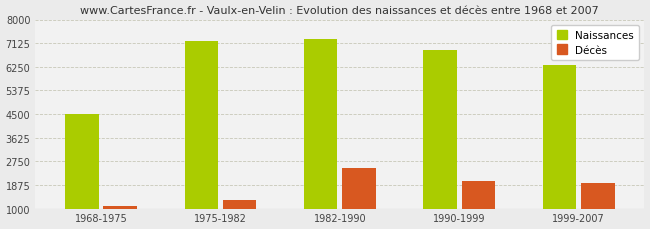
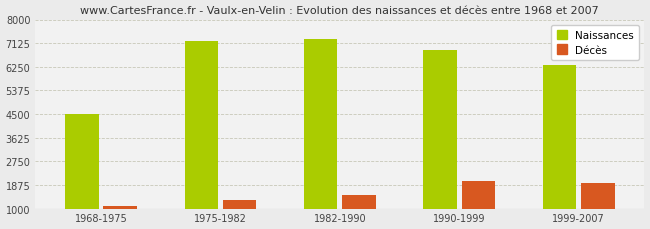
Décès/1982-1990: 2500 -> 1490
